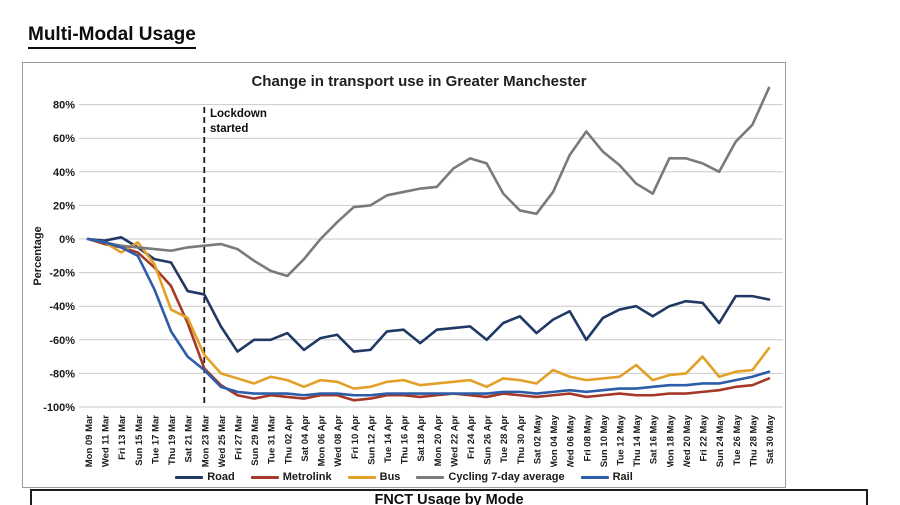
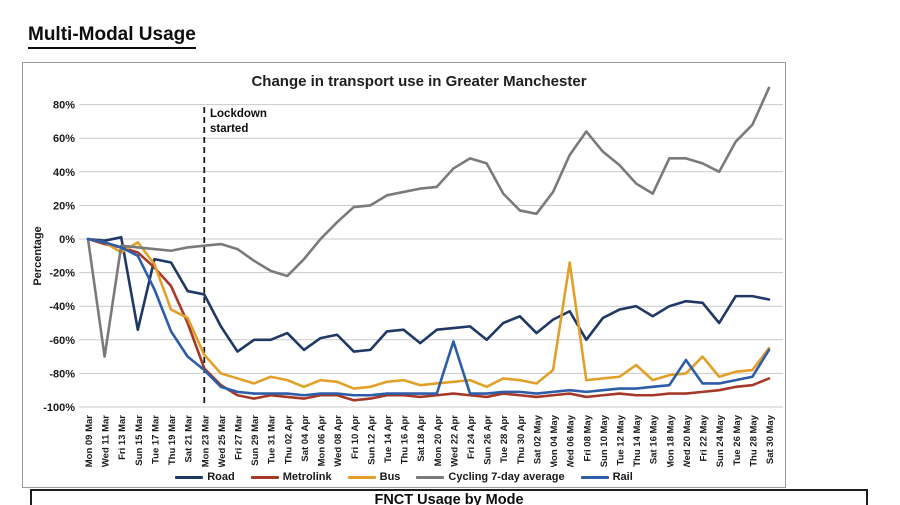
Cycling 7-day average/Wed 11 Mar: -2% -> -70%
Road/Sun 15 Mar: -5% -> -54%
Rail/Wed 22 Apr: -92% -> -61%
Bus/Wed 06 May: -82% -> -14%
Rail/Wed 20 May: -87% -> -72%
Rail/Sat 30 May: -79% -> -66%
